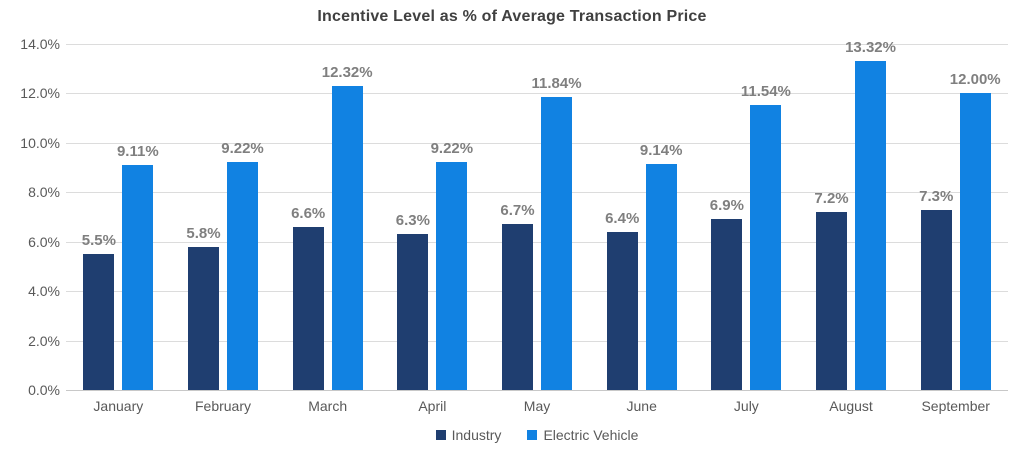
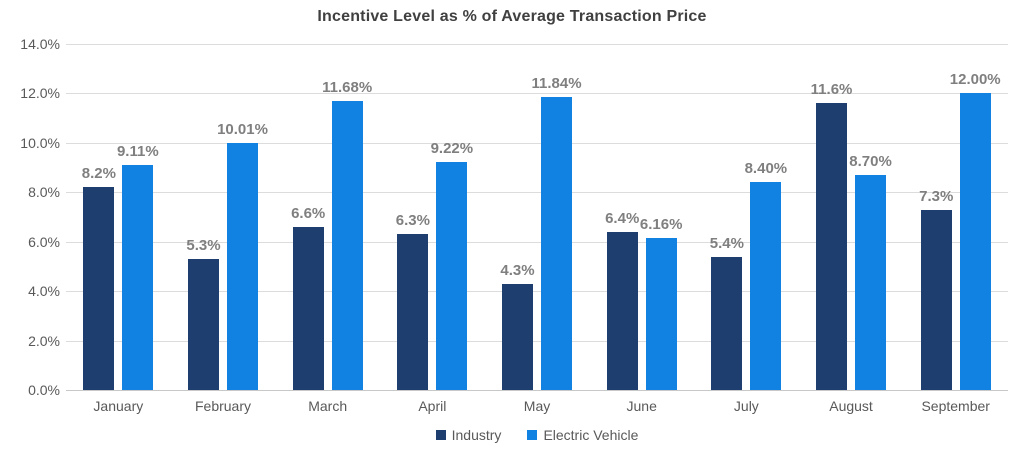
Industry/January: 5.5% -> 8.2%
Industry/February: 5.8% -> 5.3%
Electric Vehicle/February: 9.22% -> 10.01%
Electric Vehicle/March: 12.32% -> 11.68%
Industry/May: 6.7% -> 4.3%
Electric Vehicle/June: 9.14% -> 6.16%
Industry/July: 6.9% -> 5.4%
Electric Vehicle/July: 11.54% -> 8.40%
Industry/August: 7.2% -> 11.6%
Electric Vehicle/August: 13.32% -> 8.70%
